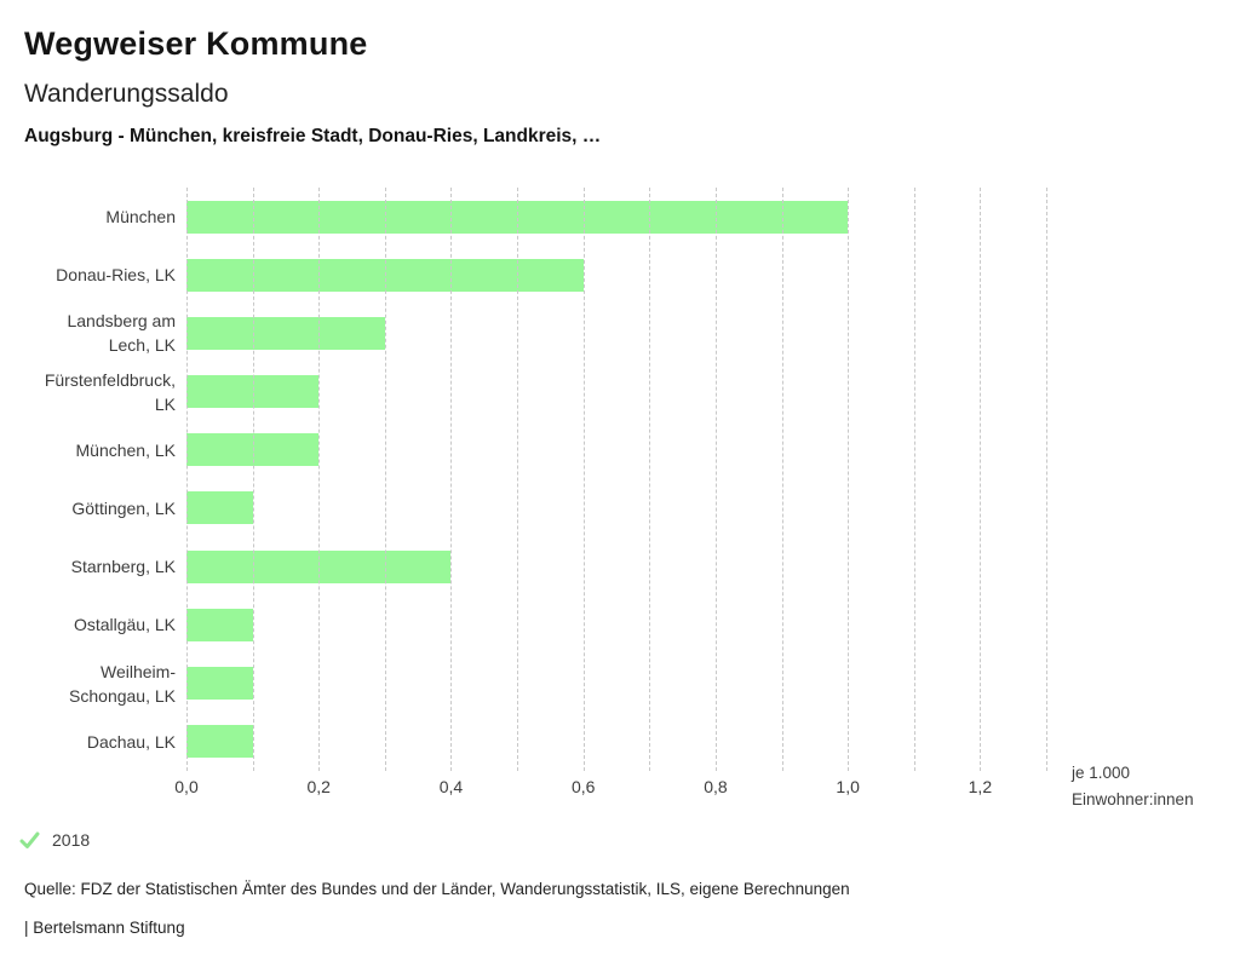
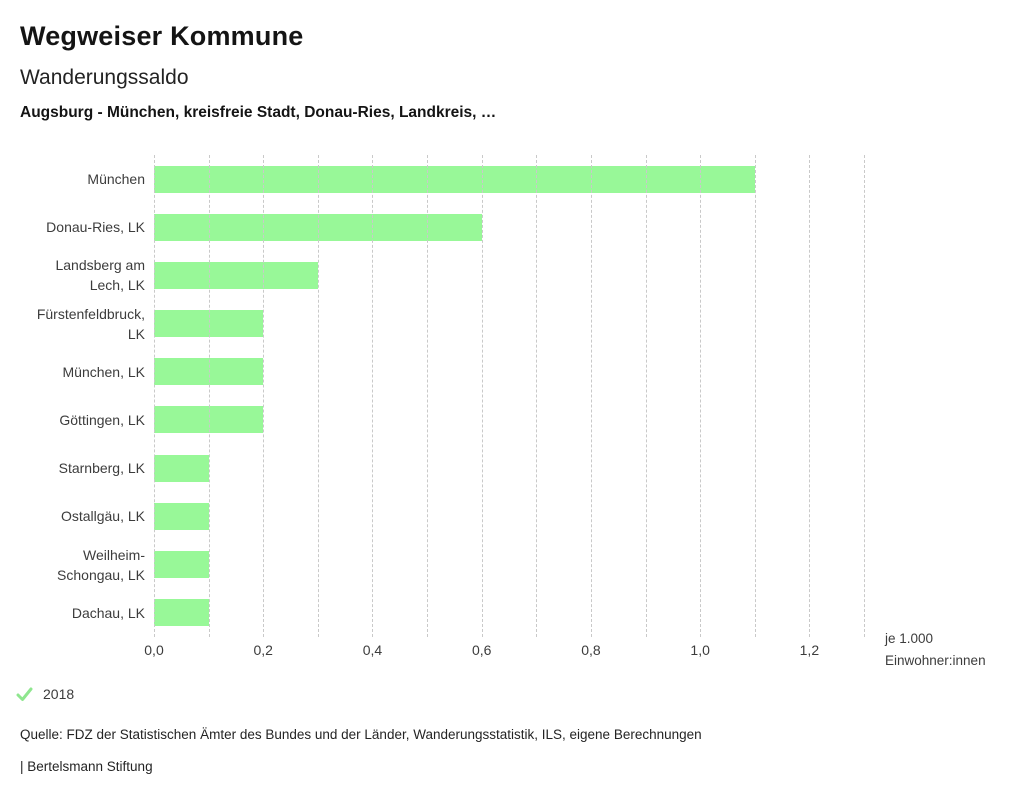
München: 1,0 -> 1,1
Göttingen, LK: 0,1 -> 0,2
Starnberg, LK: 0,4 -> 0,1
